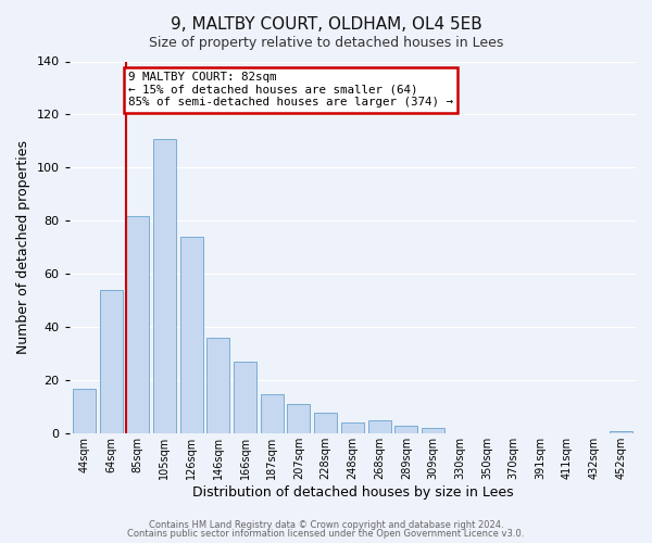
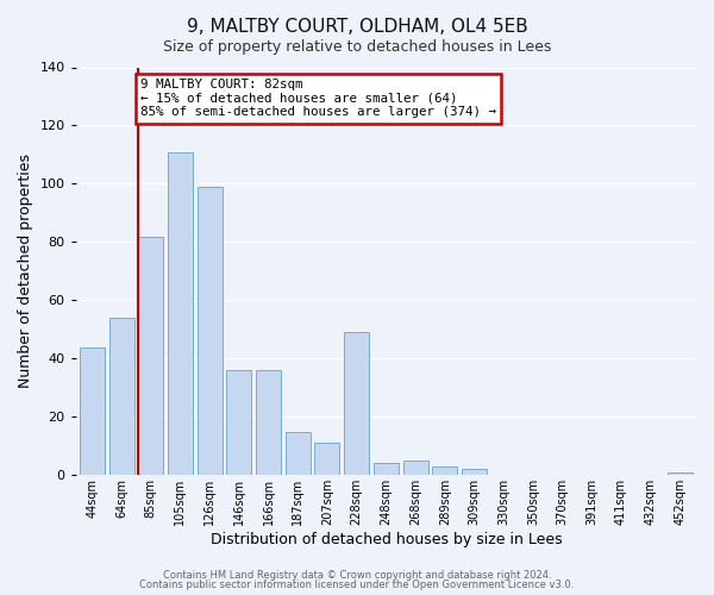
44sqm: 17 -> 44
126sqm: 74 -> 99
166sqm: 27 -> 36
228sqm: 8 -> 49
